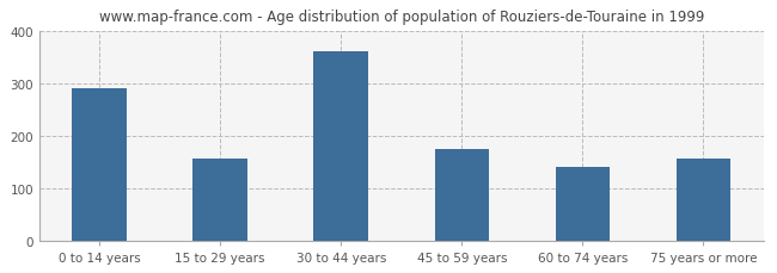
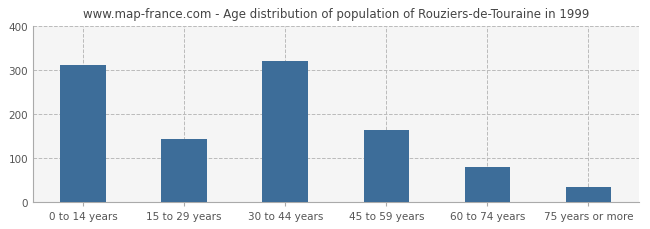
0 to 14 years: 290 -> 310
15 to 29 years: 155 -> 142
30 to 44 years: 360 -> 320
45 to 59 years: 175 -> 163
60 to 74 years: 140 -> 78
75 years or more: 155 -> 33
